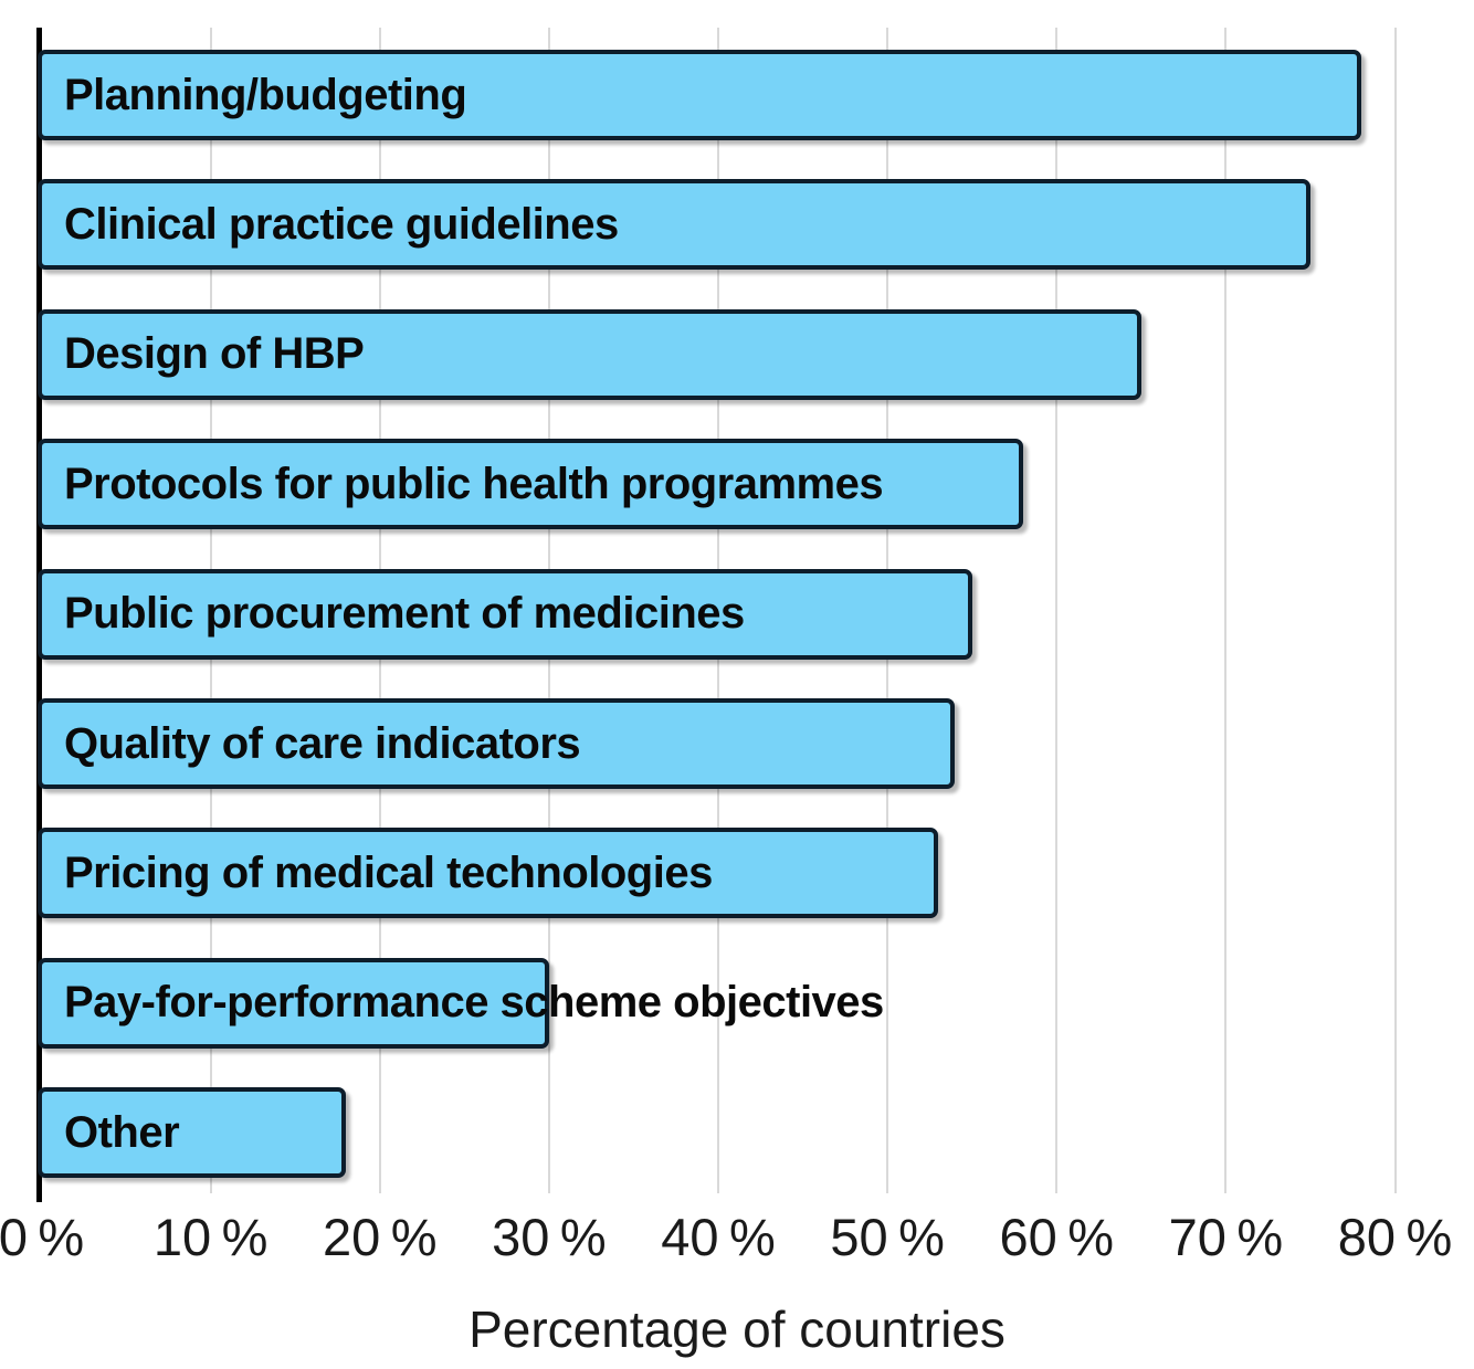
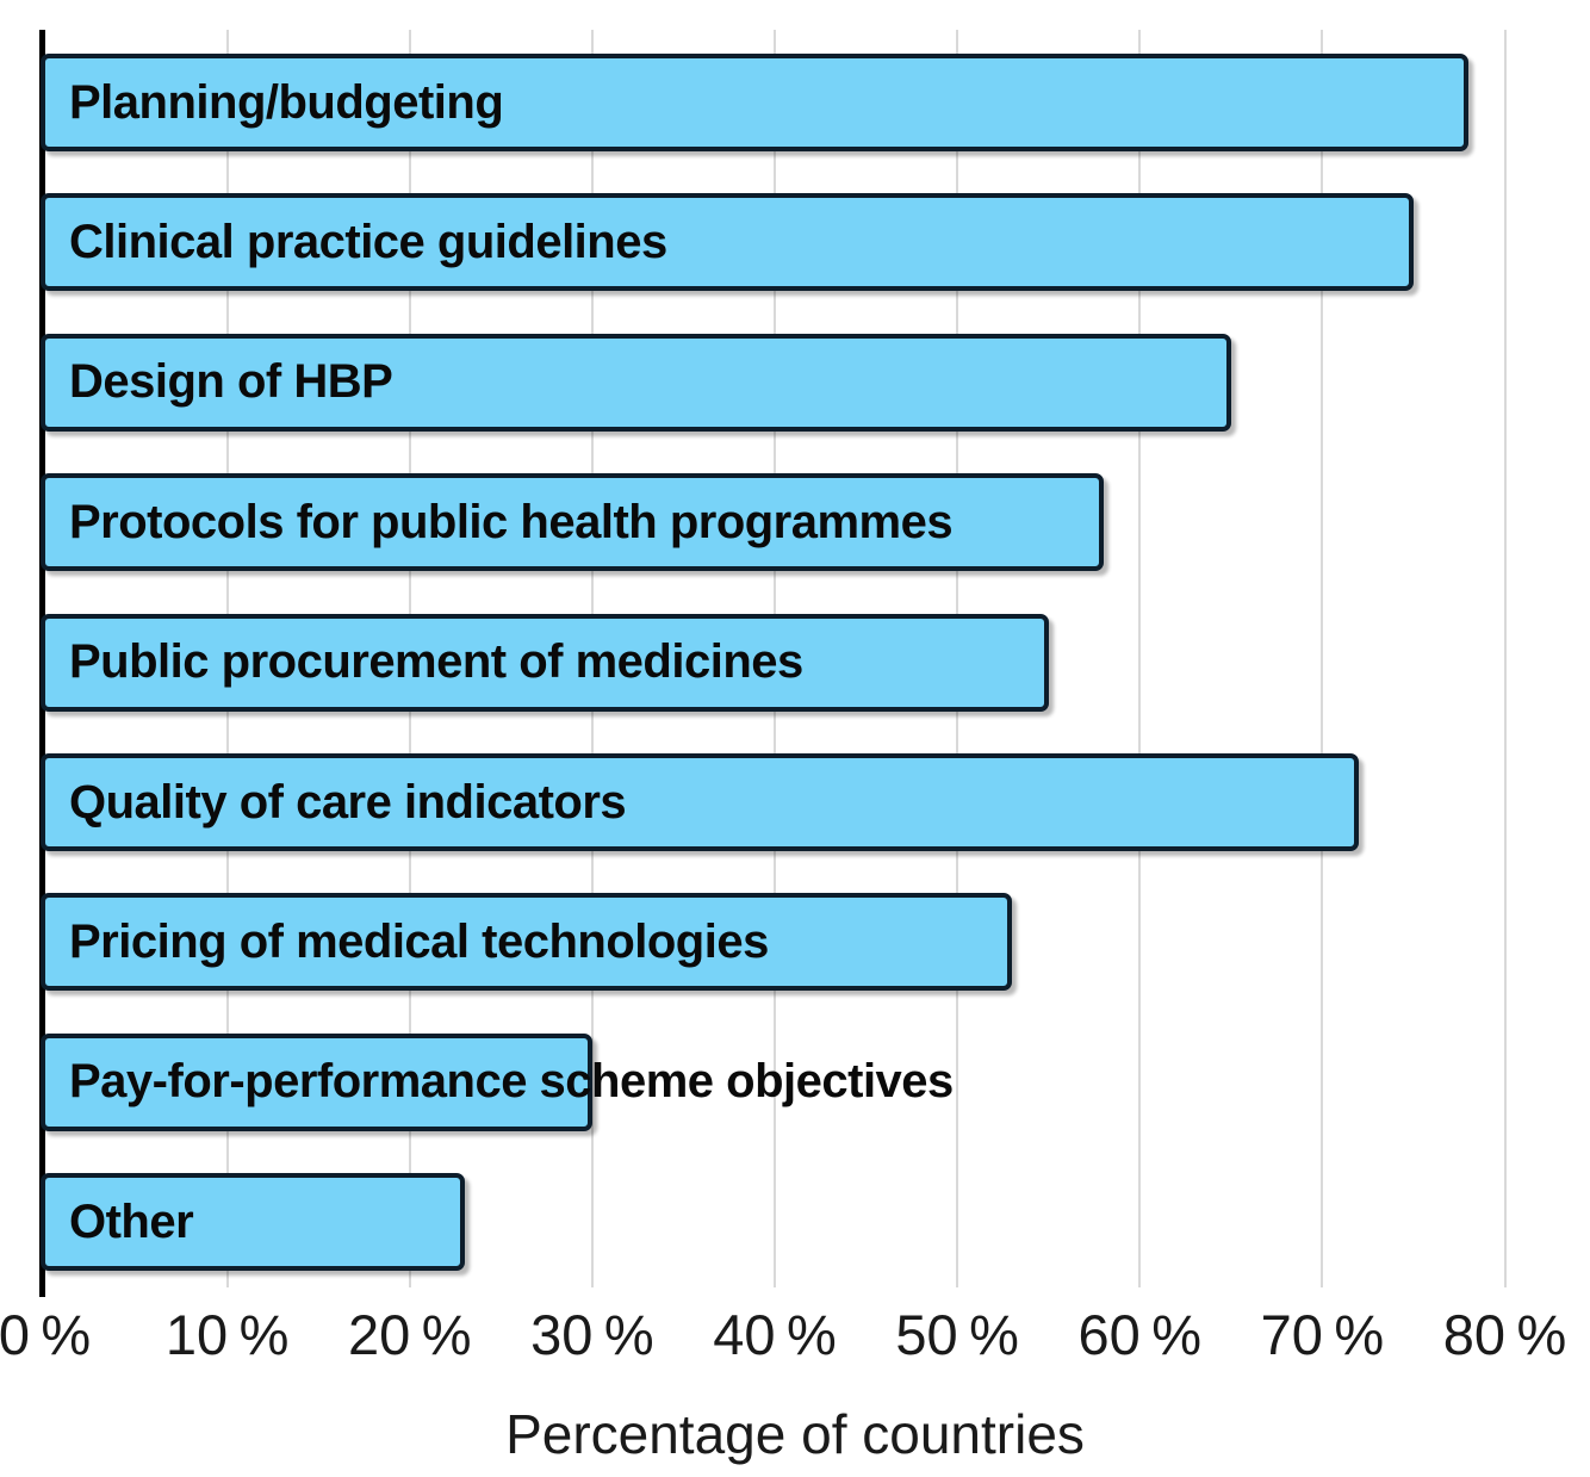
Quality of care indicators: 54% -> 72%
Other: 18% -> 23%
